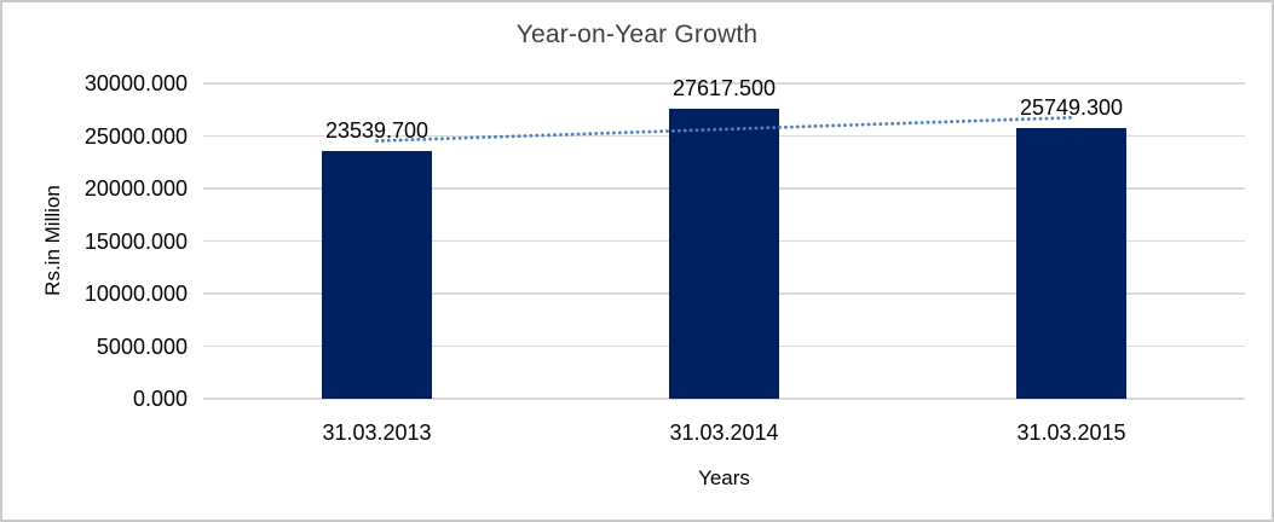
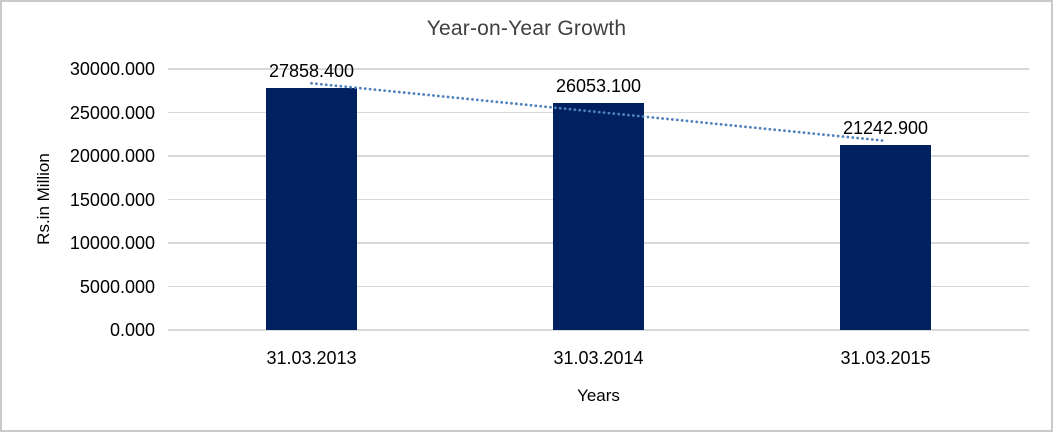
31.03.2013: 23539.700 -> 27858.400
31.03.2014: 27617.500 -> 26053.100
31.03.2015: 25749.300 -> 21242.900
